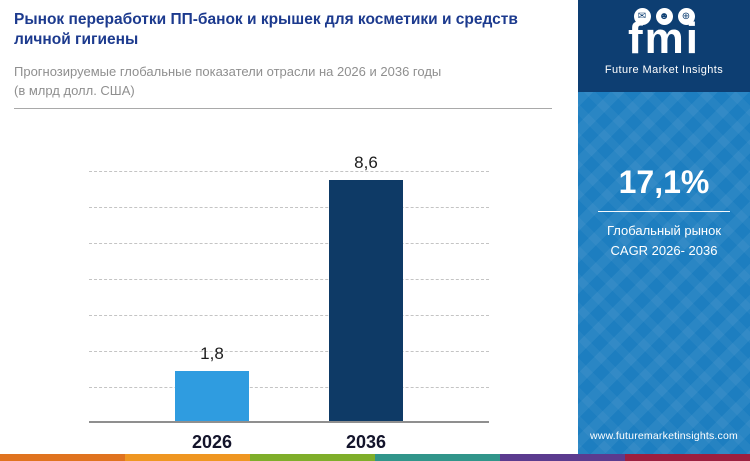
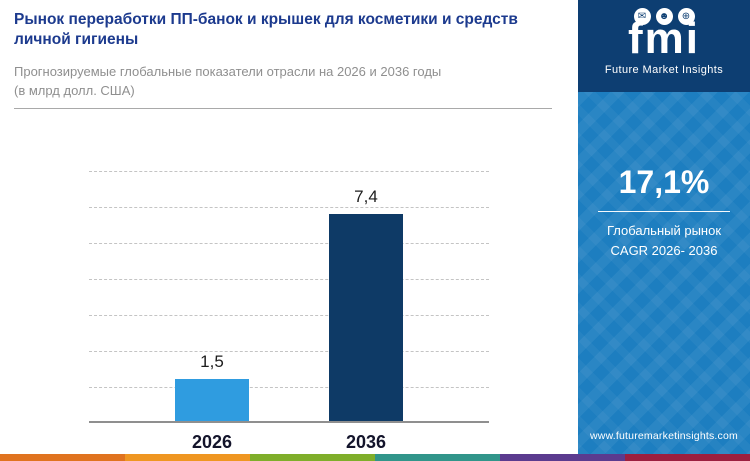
2026: 1,8 -> 1,5
2036: 8,6 -> 7,4
